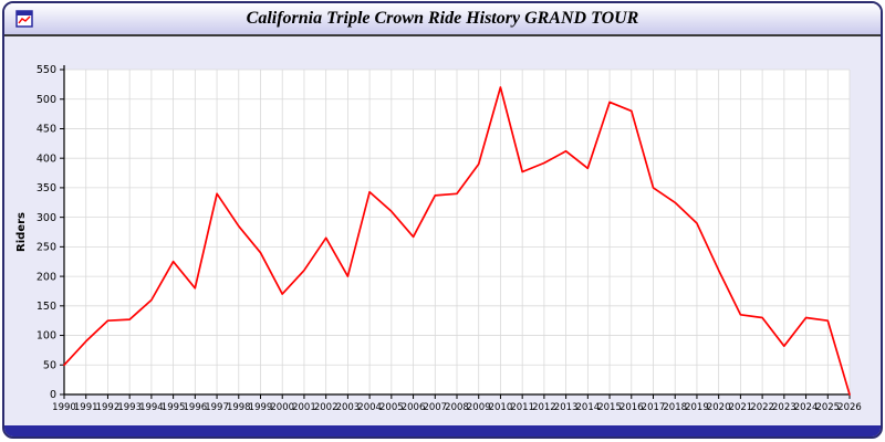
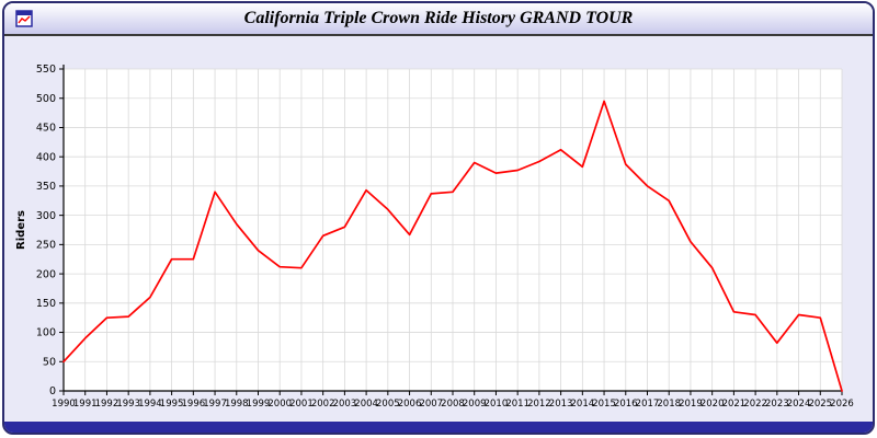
1996: 180 -> 220
2000: 170 -> 210
2003: 200 -> 280
2010: 520 -> 370
2016: 480 -> 390
2019: 290 -> 260
